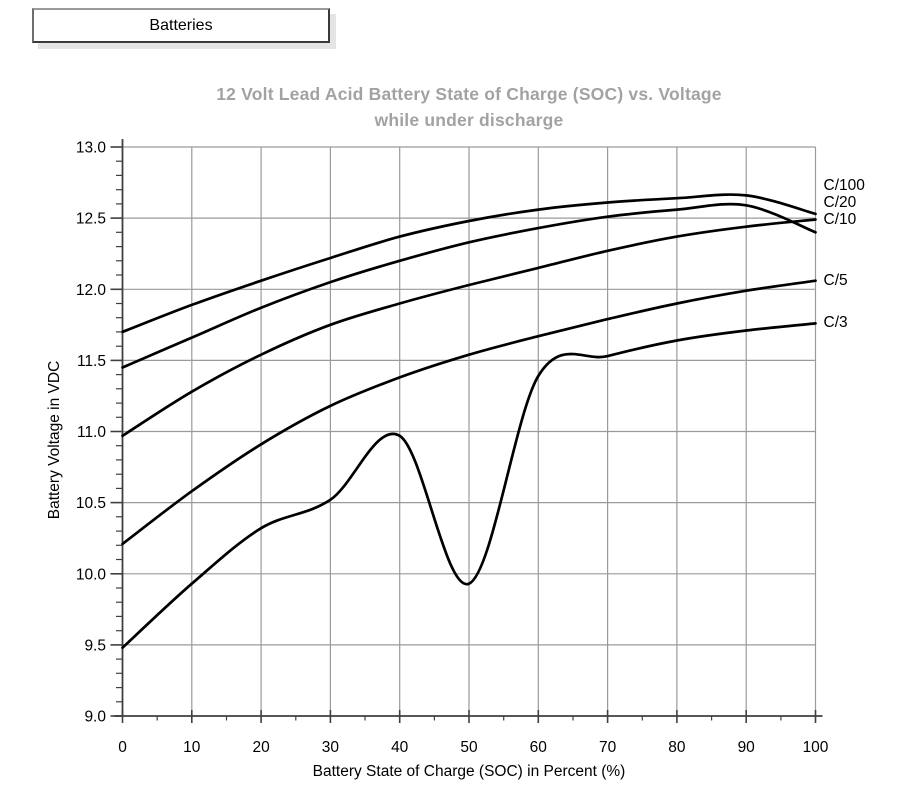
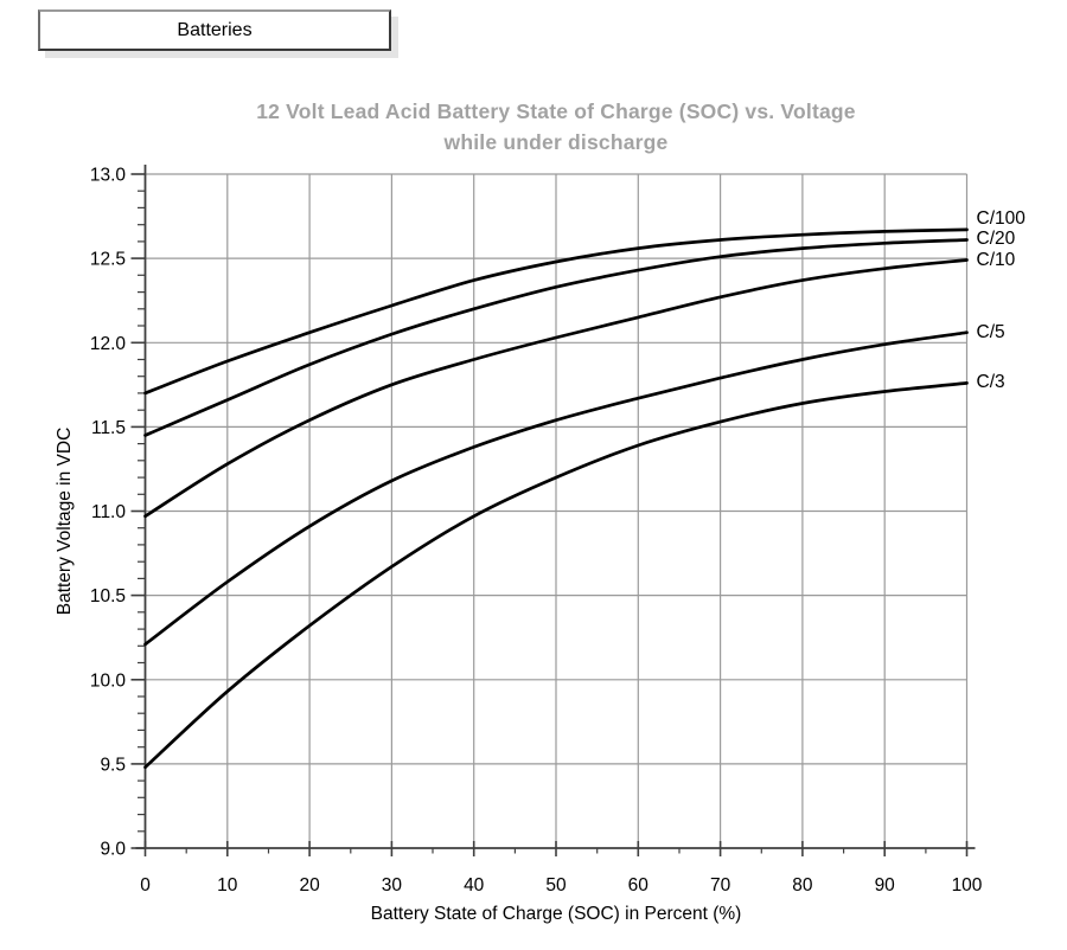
C/3/30: 10.52 -> 10.67
C/3/50: 9.93 -> 11.20
C/100/100: 12.53 -> 12.67
C/20/100: 12.40 -> 12.61
